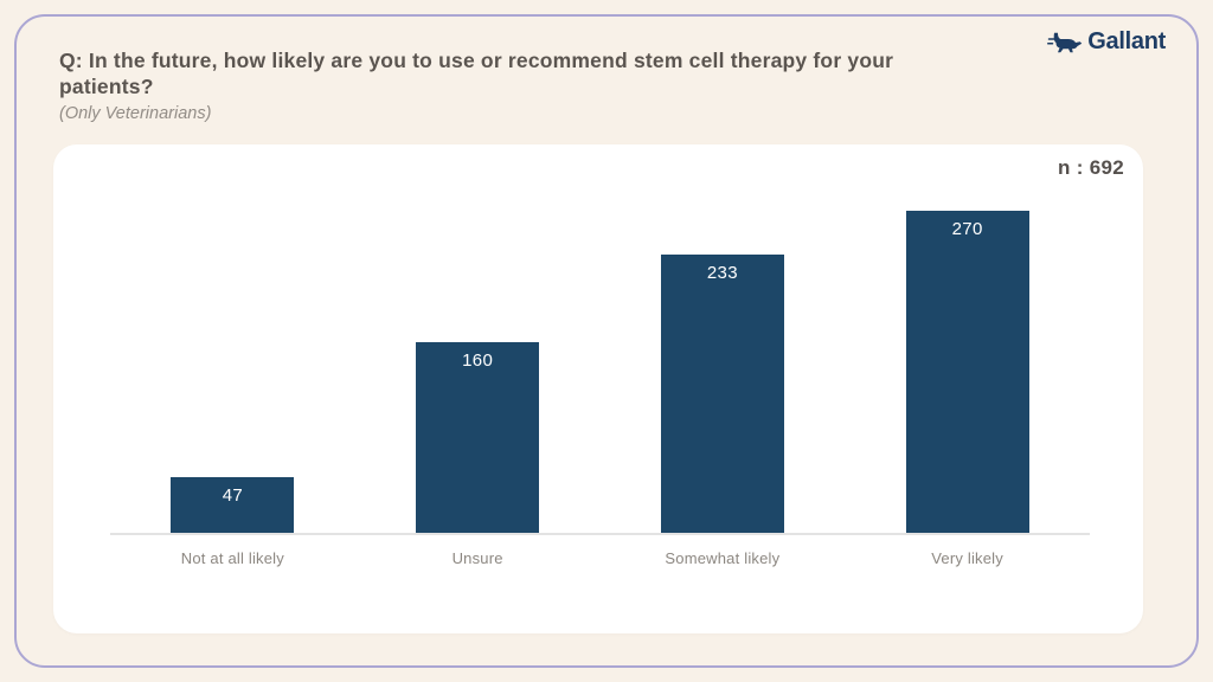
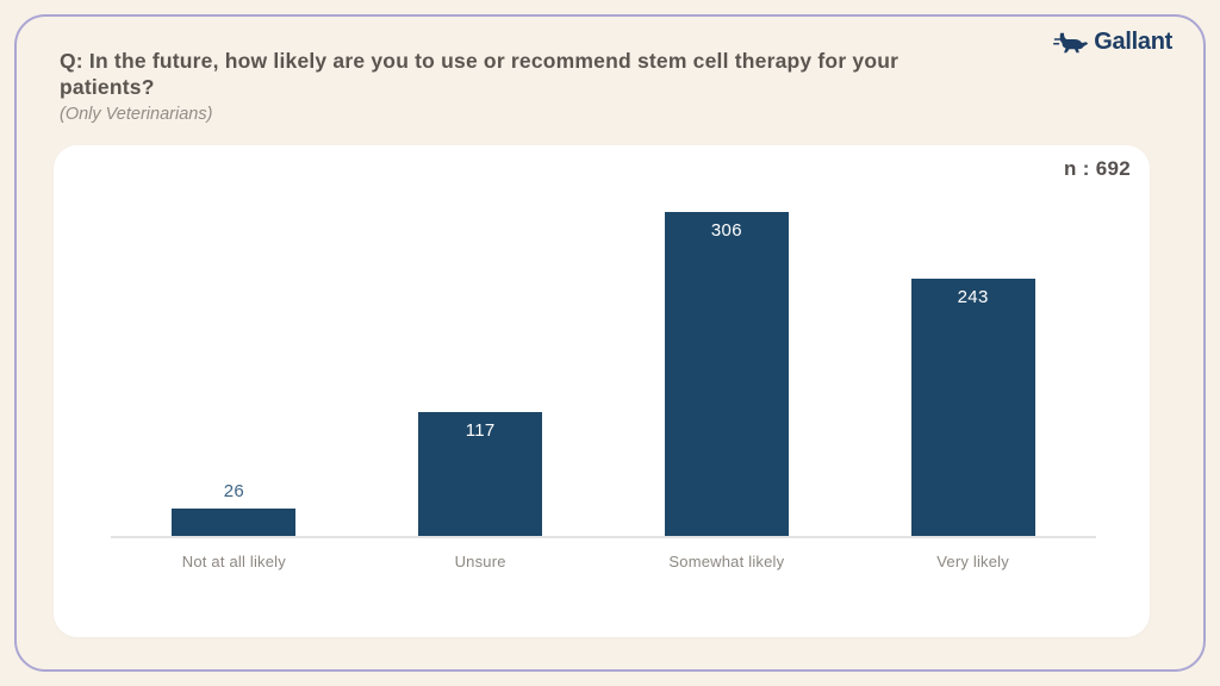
Not at all likely: 47 -> 26
Unsure: 160 -> 117
Somewhat likely: 233 -> 306
Very likely: 270 -> 243
